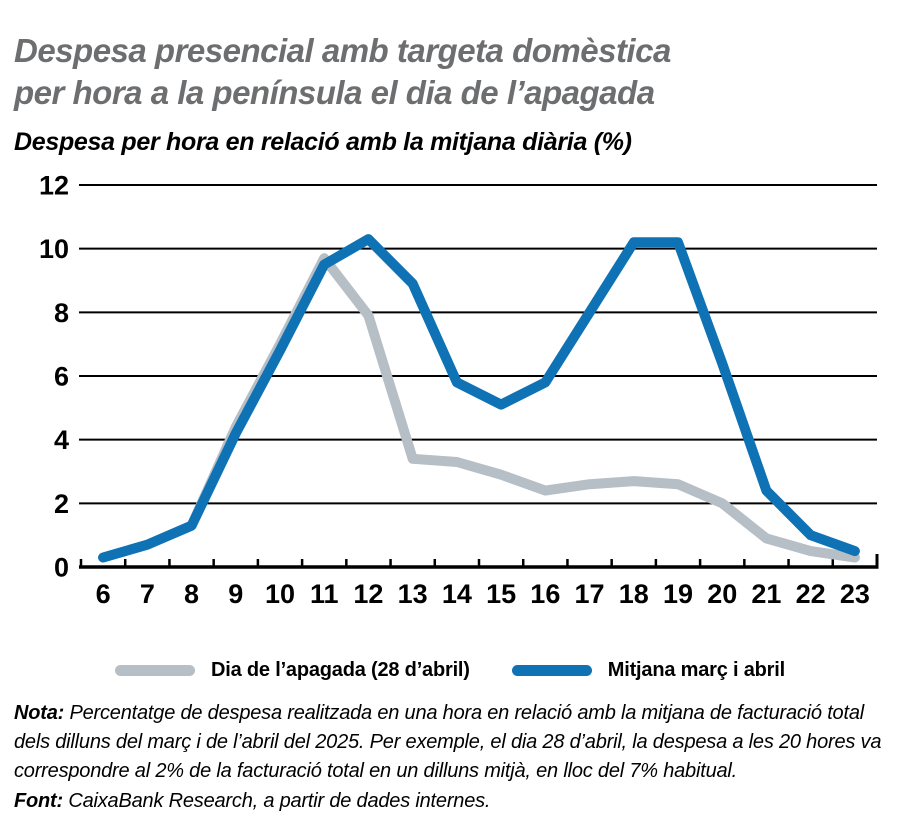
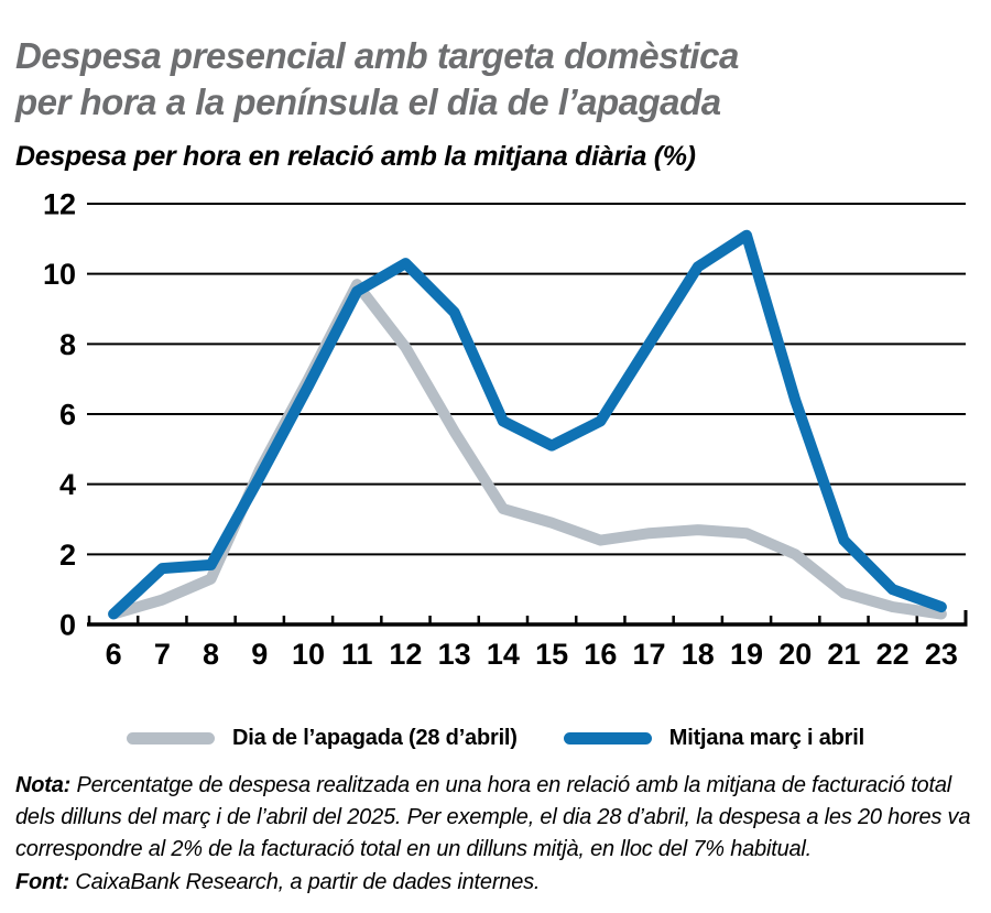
Mitjana març i abril/7: 0.7 -> 1.6
Mitjana març i abril/8: 1.3 -> 1.7
Dia de l’apagada (28 d’abril)/13: 3.4 -> 5.5
Mitjana març i abril/19: 10.2 -> 11.1
